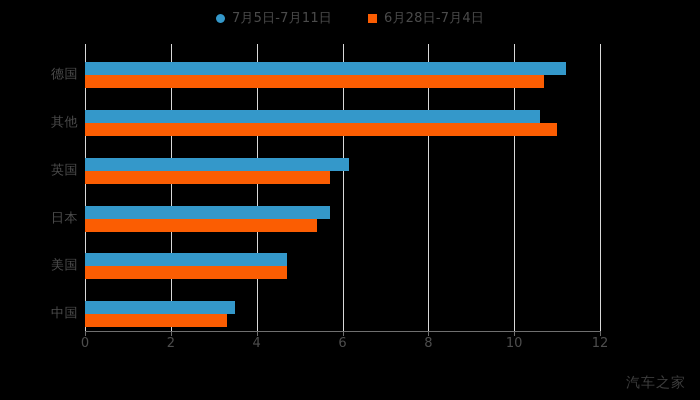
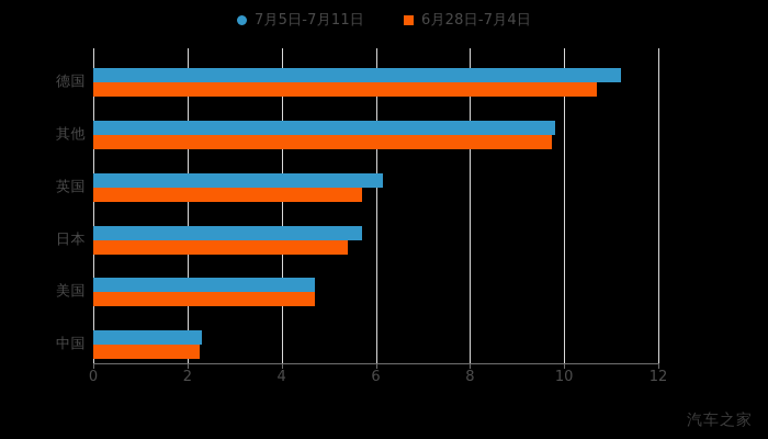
7月5日-7月11日/其他: 10.6 -> 9.8
6月28日-7月4日/其他: 11.0 -> 9.8
7月5日-7月11日/中国: 3.5 -> 2.3
6月28日-7月4日/中国: 3.3 -> 2.2
